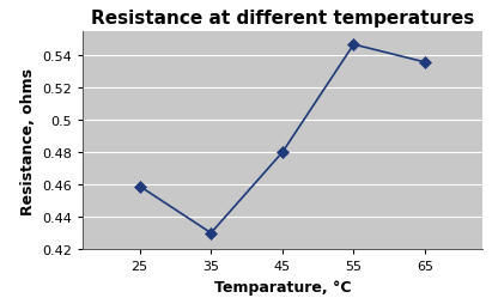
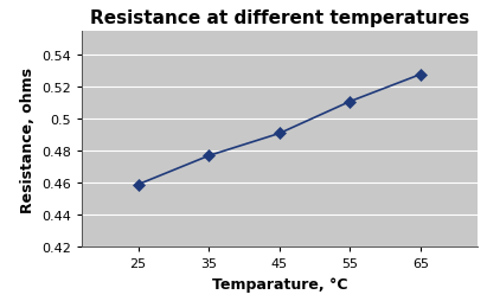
35: 0.430 -> 0.477
45: 0.480 -> 0.491
55: 0.547 -> 0.511
65: 0.536 -> 0.528
